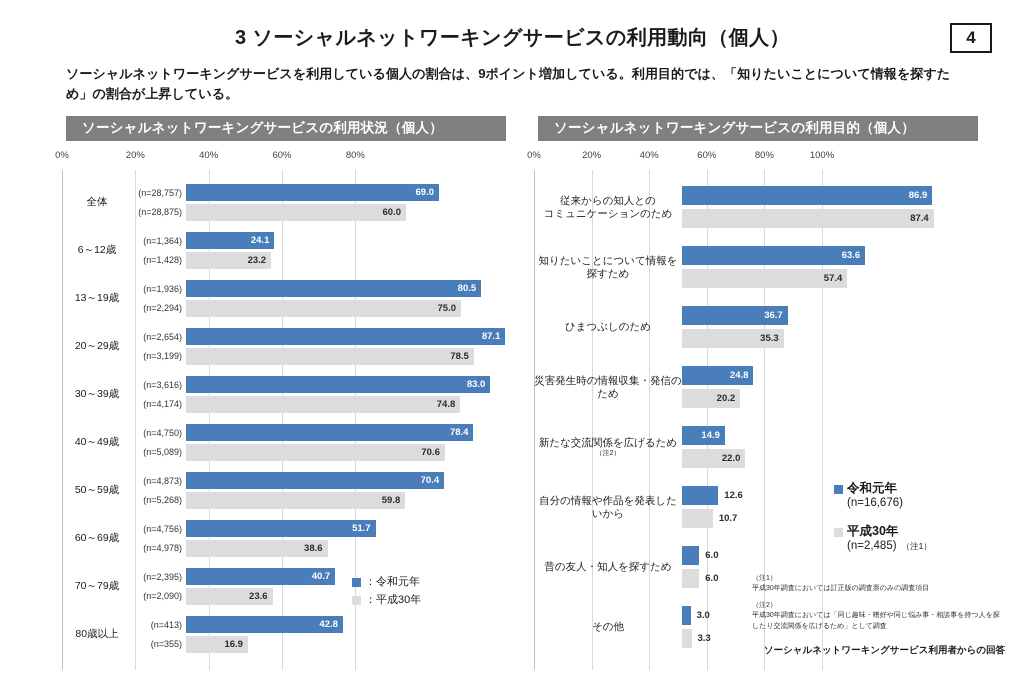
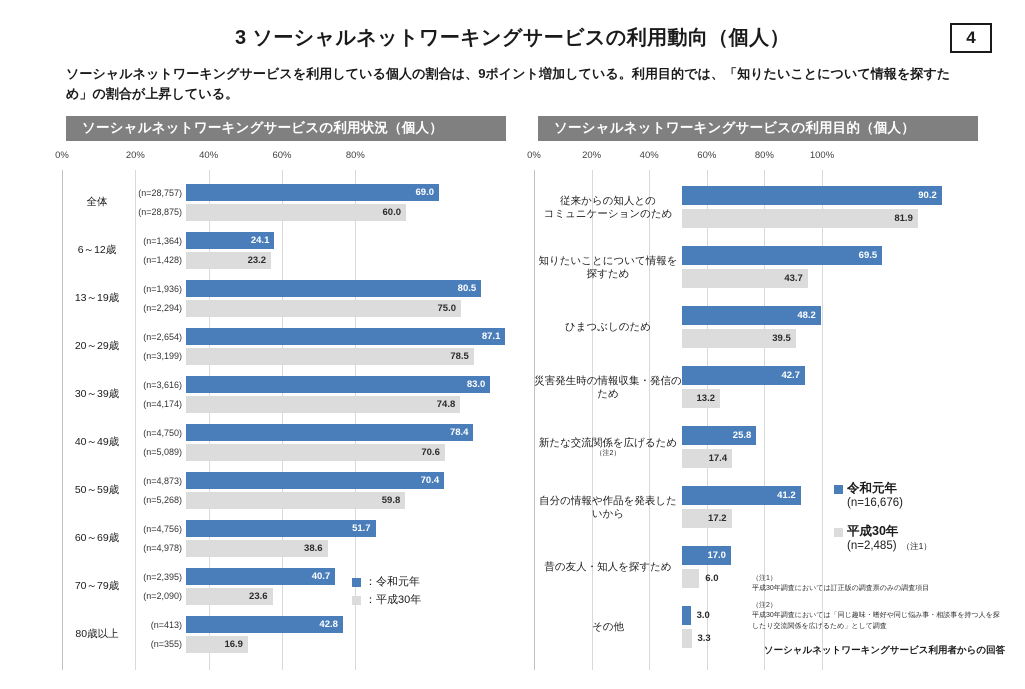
ソーシャルネットワーキングサービスの利用目的（個人）/令和元年/従来からの知人との コミュニケーションのため: 86.9 -> 90.2
ソーシャルネットワーキングサービスの利用目的（個人）/平成30年/従来からの知人との コミュニケーションのため: 87.4 -> 81.9
ソーシャルネットワーキングサービスの利用目的（個人）/令和元年/知りたいことについて情報を探すため: 63.6 -> 69.5
ソーシャルネットワーキングサービスの利用目的（個人）/平成30年/知りたいことについて情報を探すため: 57.4 -> 43.7
ソーシャルネットワーキングサービスの利用目的（個人）/令和元年/ひまつぶしのため: 36.7 -> 48.2
ソーシャルネットワーキングサービスの利用目的（個人）/平成30年/ひまつぶしのため: 35.3 -> 39.5
ソーシャルネットワーキングサービスの利用目的（個人）/令和元年/災害発生時の情報収集・発信のため: 24.8 -> 42.7
ソーシャルネットワーキングサービスの利用目的（個人）/平成30年/災害発生時の情報収集・発信のため: 20.2 -> 13.2
ソーシャルネットワーキングサービスの利用目的（個人）/令和元年/新たな交流関係を広げるため: 14.9 -> 25.8
ソーシャルネットワーキングサービスの利用目的（個人）/平成30年/新たな交流関係を広げるため: 22.0 -> 17.4
ソーシャルネットワーキングサービスの利用目的（個人）/令和元年/自分の情報や作品を発表したいから: 12.6 -> 41.2
ソーシャルネットワーキングサービスの利用目的（個人）/平成30年/自分の情報や作品を発表したいから: 10.7 -> 17.2
ソーシャルネットワーキングサービスの利用目的（個人）/令和元年/昔の友人・知人を探すため: 6.0 -> 17.0
